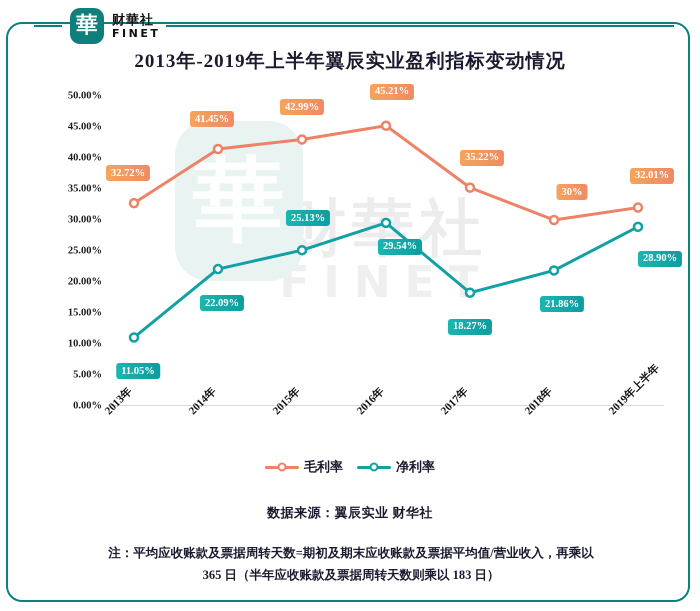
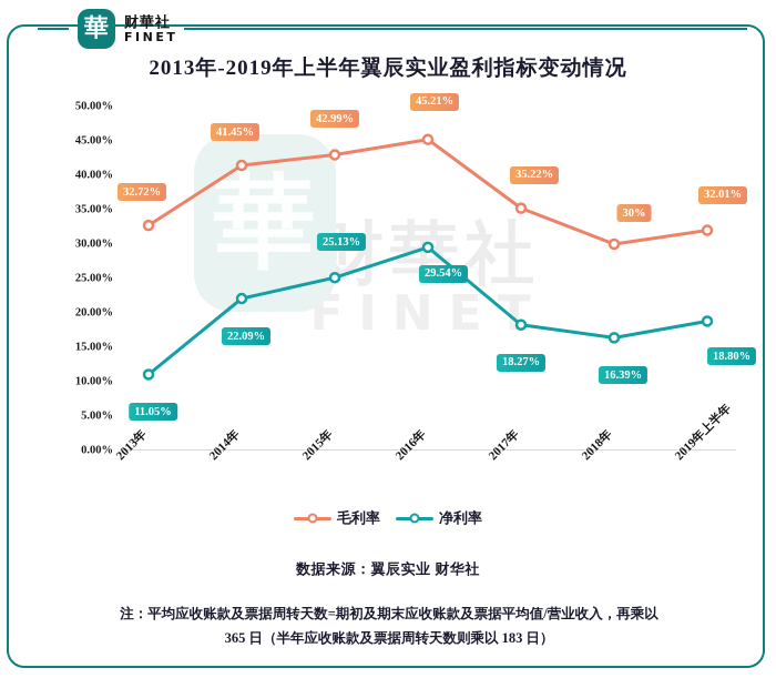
净利率/2018年: 21.86% -> 16.39%
净利率/2019年上半年: 28.90% -> 18.80%
